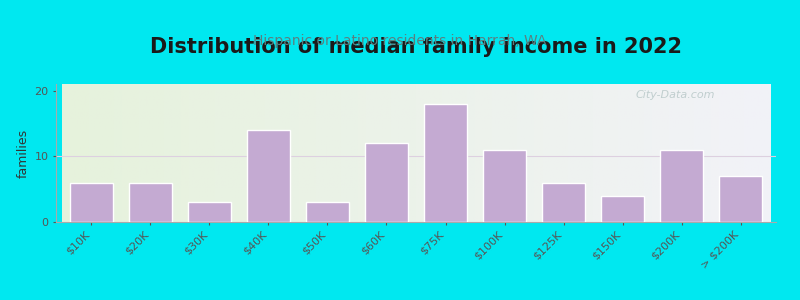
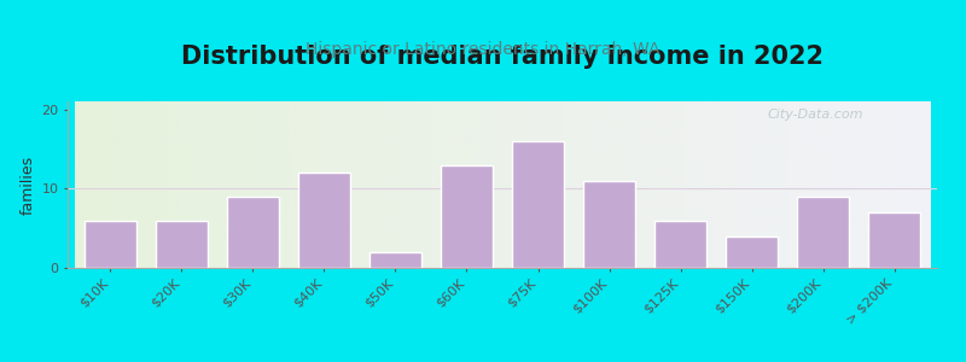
$30K: 3 -> 9
$40K: 14 -> 12
$50K: 3 -> 2
$60K: 12 -> 13
$75K: 18 -> 16
$200K: 11 -> 9
